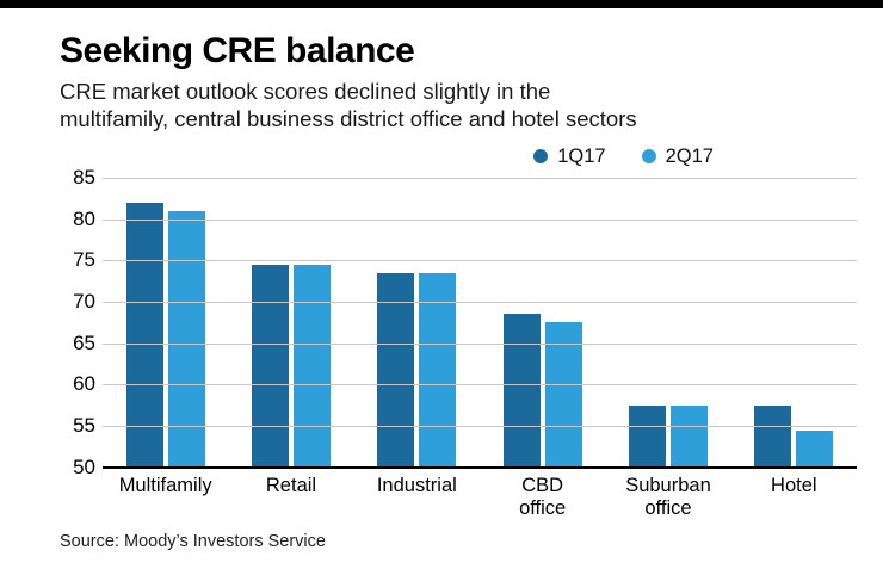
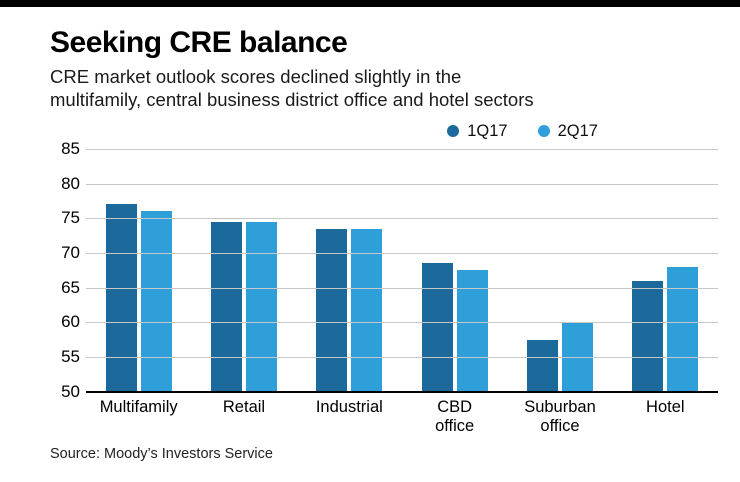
1Q17/Multifamily: 82 -> 77
2Q17/Multifamily: 81 -> 76
2Q17/Suburban office: 58 -> 60
1Q17/Hotel: 58 -> 66
2Q17/Hotel: 54 -> 68
